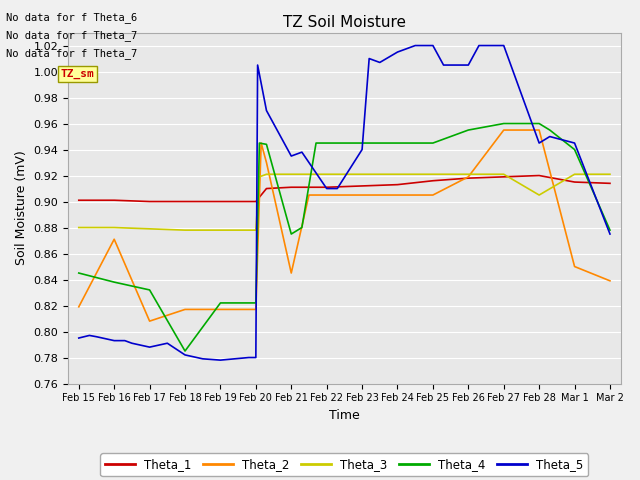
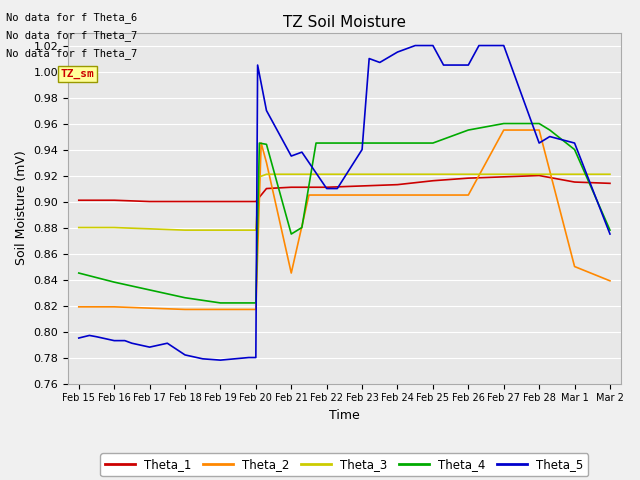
Theta_2/Feb 16: 0.871 -> 0.819
Theta_2/Feb 17: 0.808 -> 0.818
Theta_4/Feb 18: 0.785 -> 0.826
Theta_2/Feb 26: 0.919 -> 0.905
Theta_3/Feb 28: 0.905 -> 0.921
